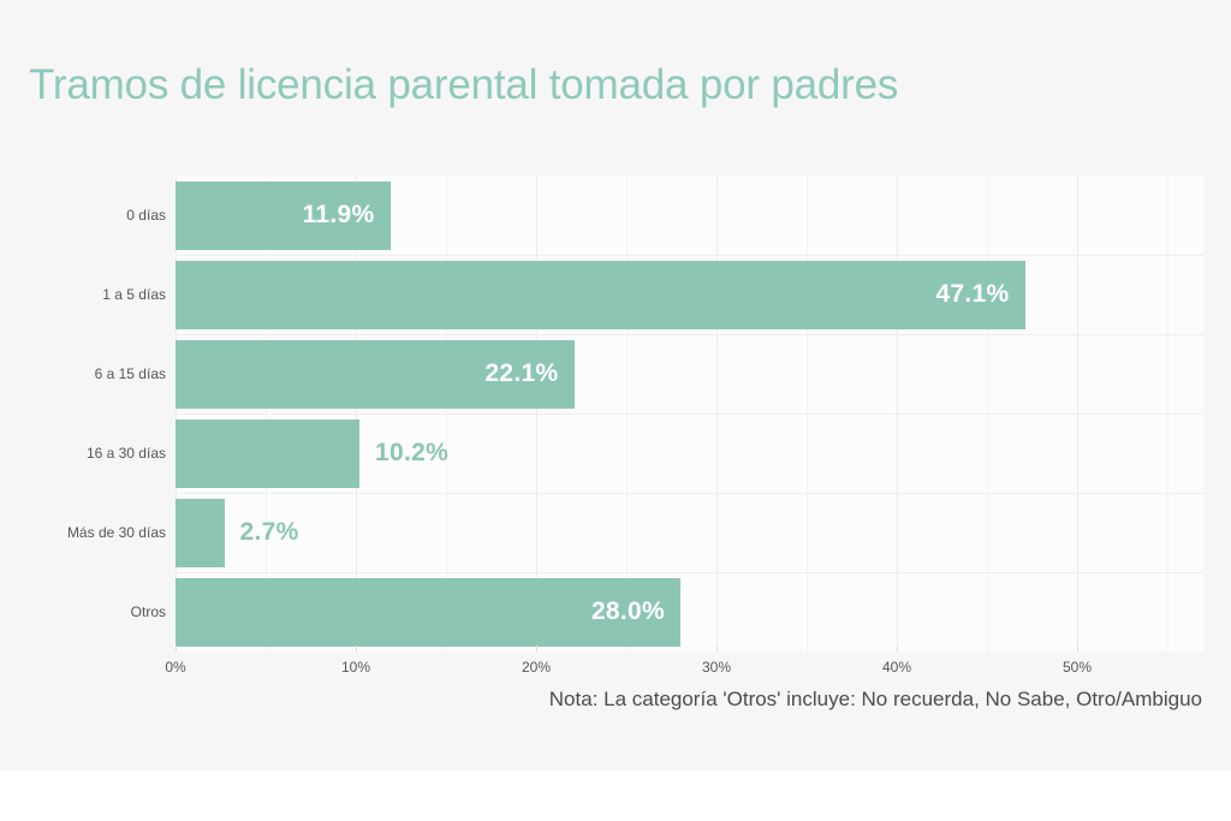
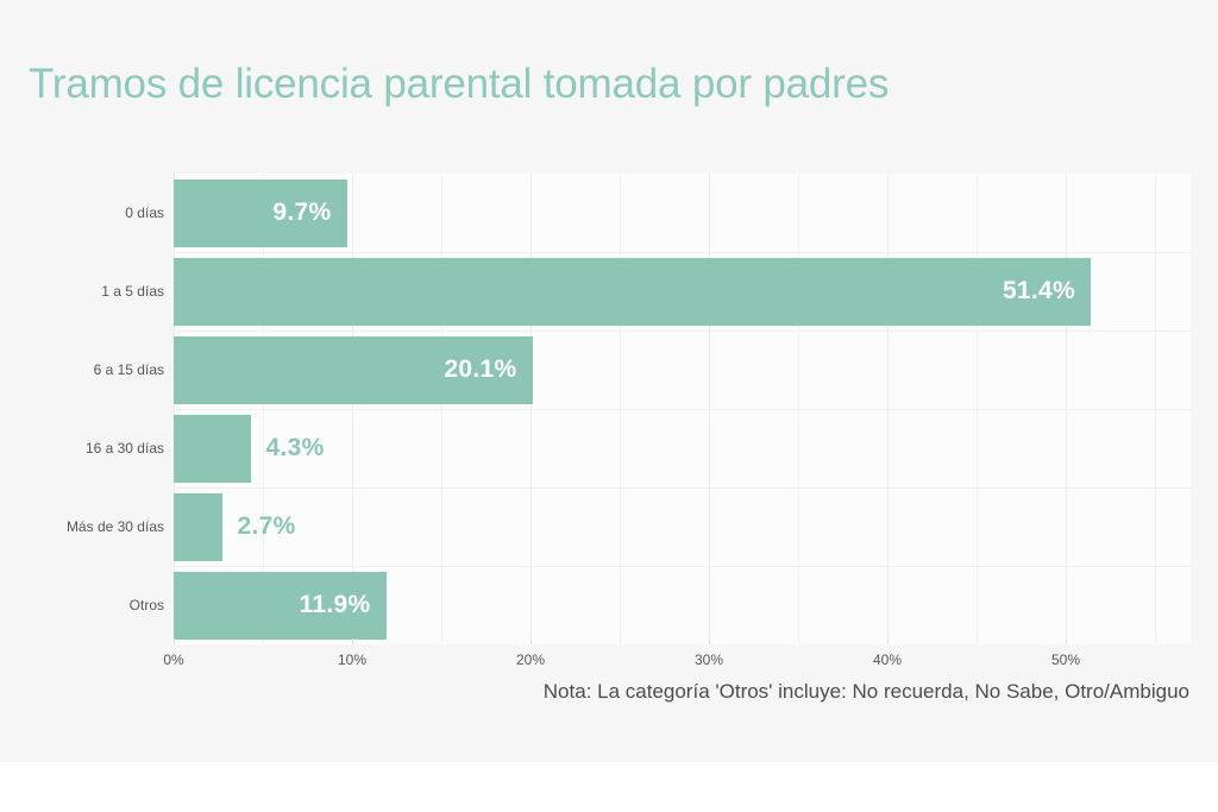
0 días: 11.9% -> 9.7%
1 a 5 días: 47.1% -> 51.4%
6 a 15 días: 22.1% -> 20.1%
16 a 30 días: 10.2% -> 4.3%
Otros: 28.0% -> 11.9%
